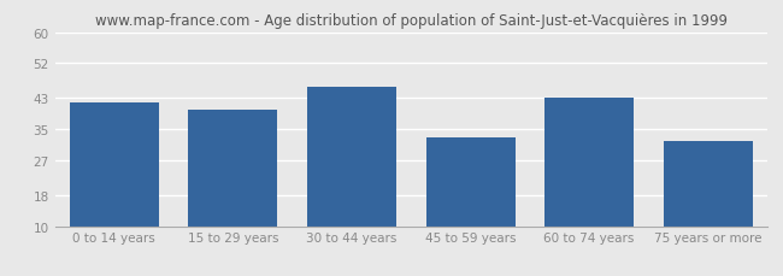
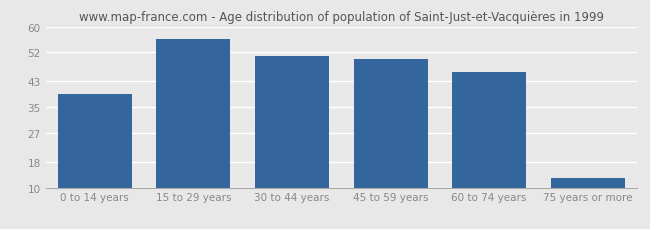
0 to 14 years: 42 -> 39
15 to 29 years: 40 -> 56
30 to 44 years: 46 -> 51
45 to 59 years: 33 -> 50
60 to 74 years: 43 -> 46
75 years or more: 32 -> 13
